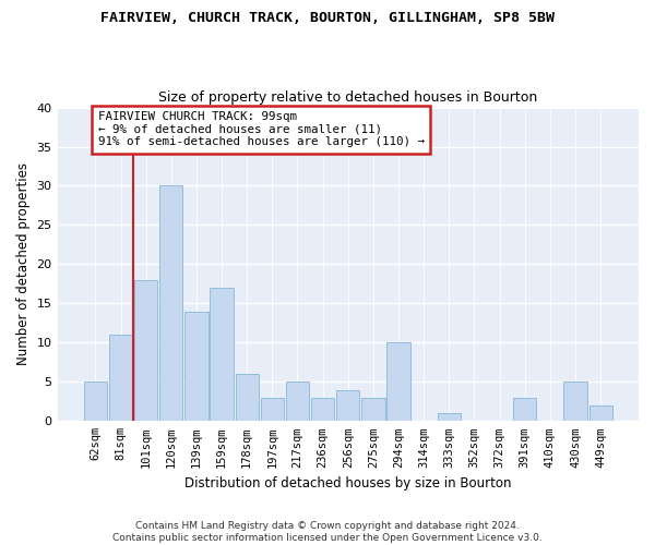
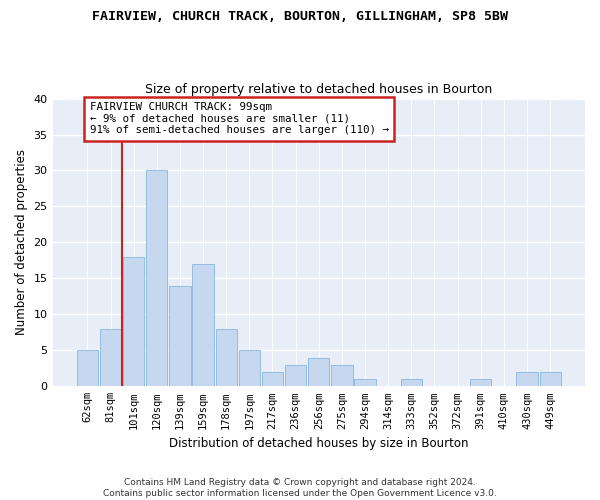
81sqm: 11 -> 8
178sqm: 6 -> 8
197sqm: 3 -> 5
217sqm: 5 -> 2
294sqm: 10 -> 1
391sqm: 3 -> 1
430sqm: 5 -> 2
